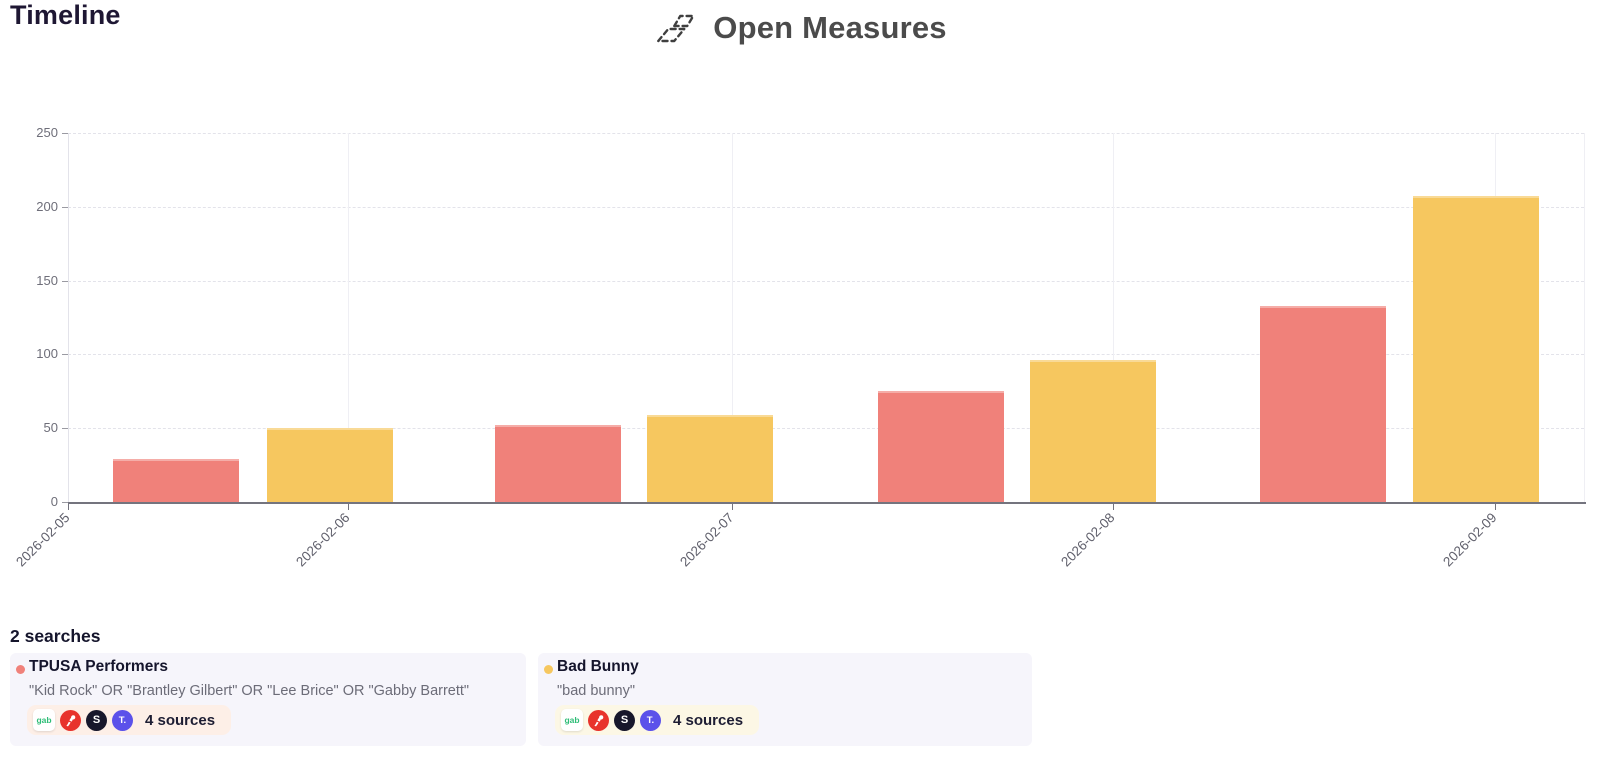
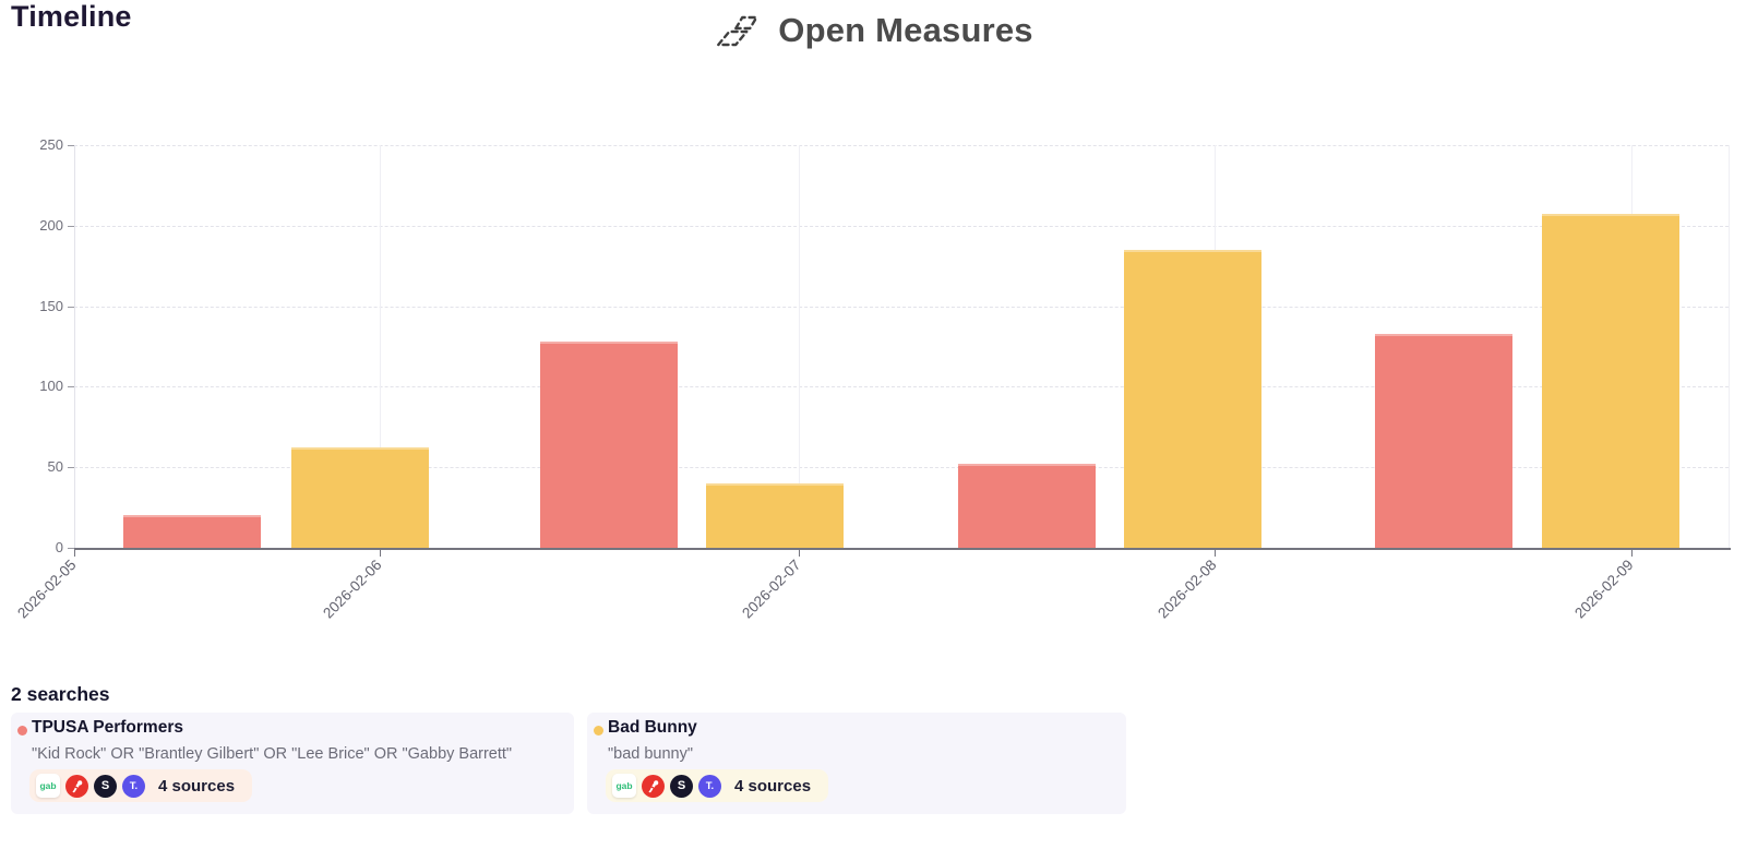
TPUSA Performers/2026-02-05: 29 -> 20
Bad Bunny/2026-02-05: 50 -> 62
TPUSA Performers/2026-02-06: 52 -> 128
Bad Bunny/2026-02-06: 59 -> 40
TPUSA Performers/2026-02-07: 75 -> 52
Bad Bunny/2026-02-07: 96 -> 185
